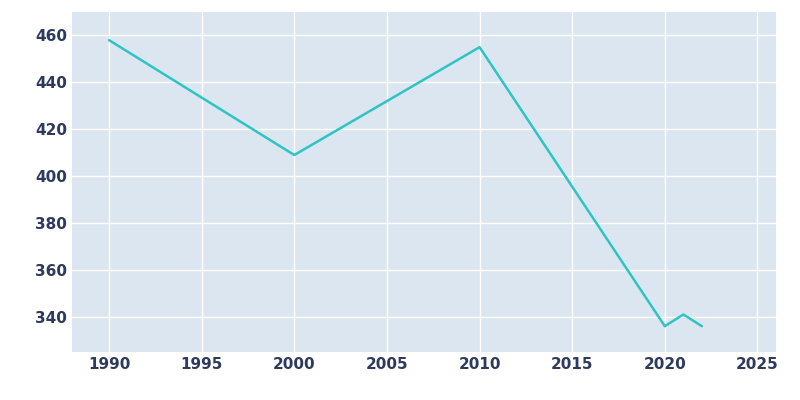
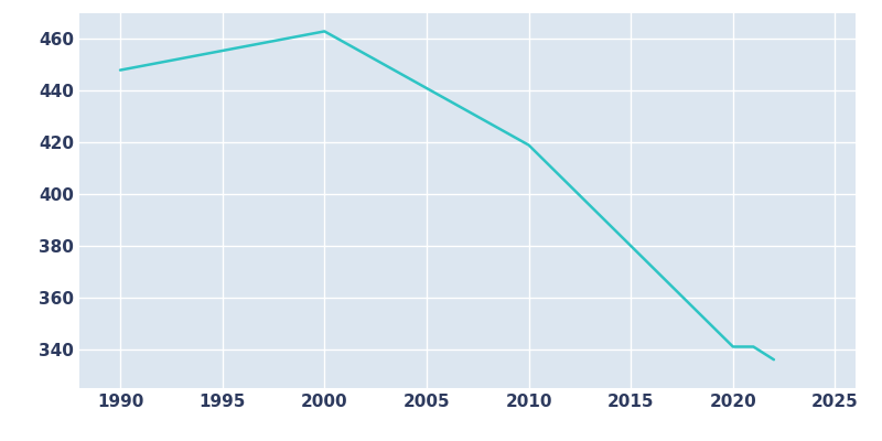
1990: 458 -> 448
2000: 409 -> 463
2010: 455 -> 419
2020: 336 -> 341
